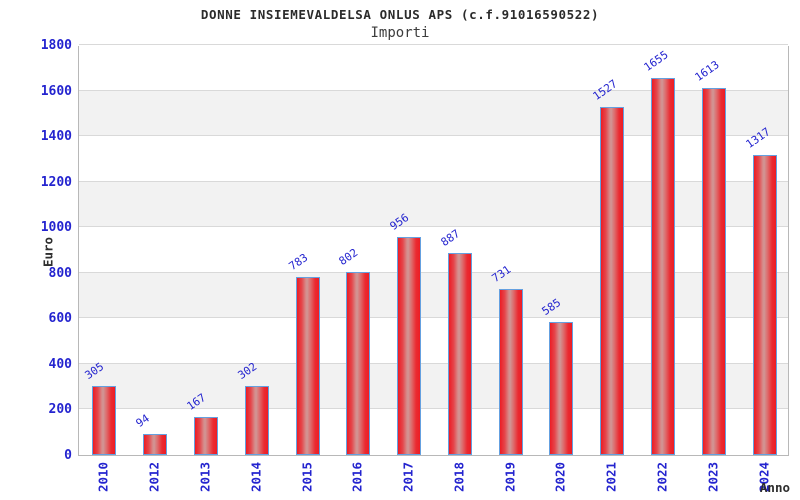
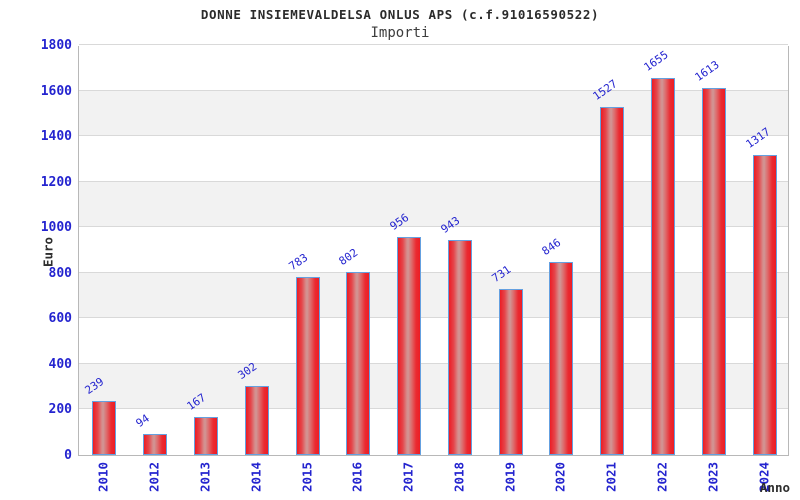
2010: 305 -> 239
2018: 887 -> 943
2020: 585 -> 846
